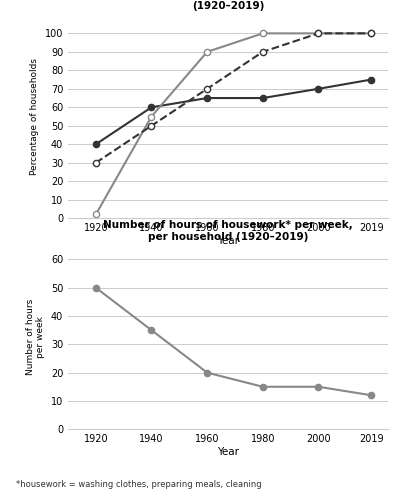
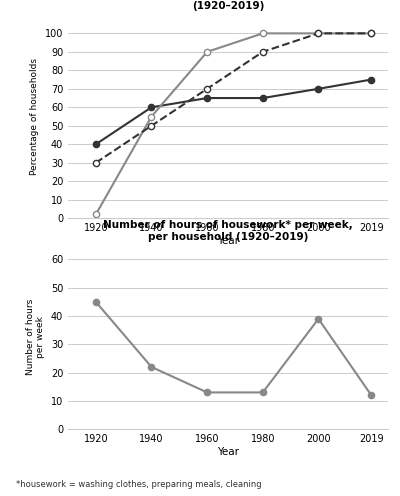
1920: 50 -> 45
1940: 35 -> 22
1960: 20 -> 13
1980: 15 -> 13
2000: 15 -> 39
